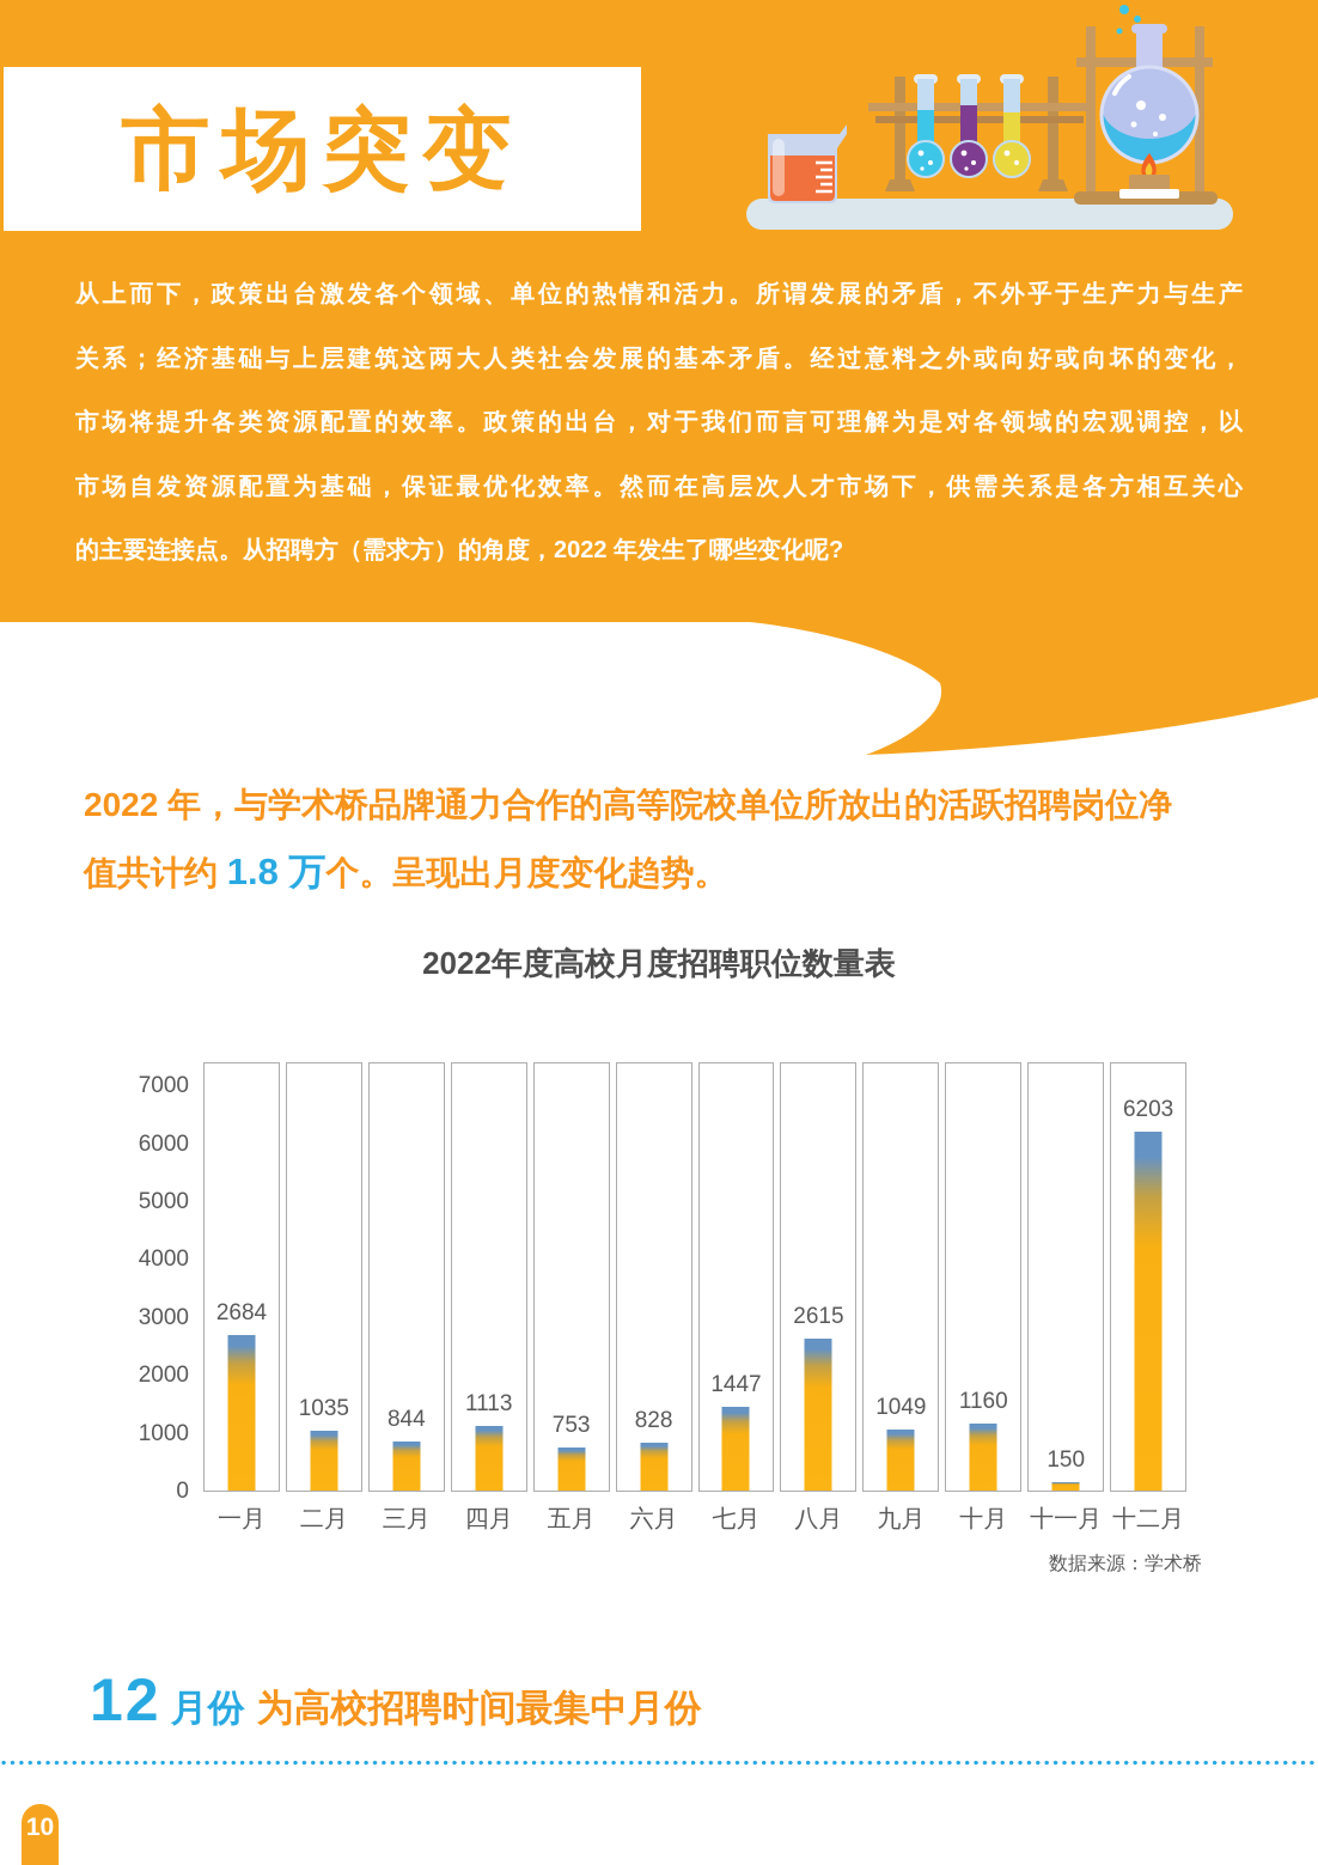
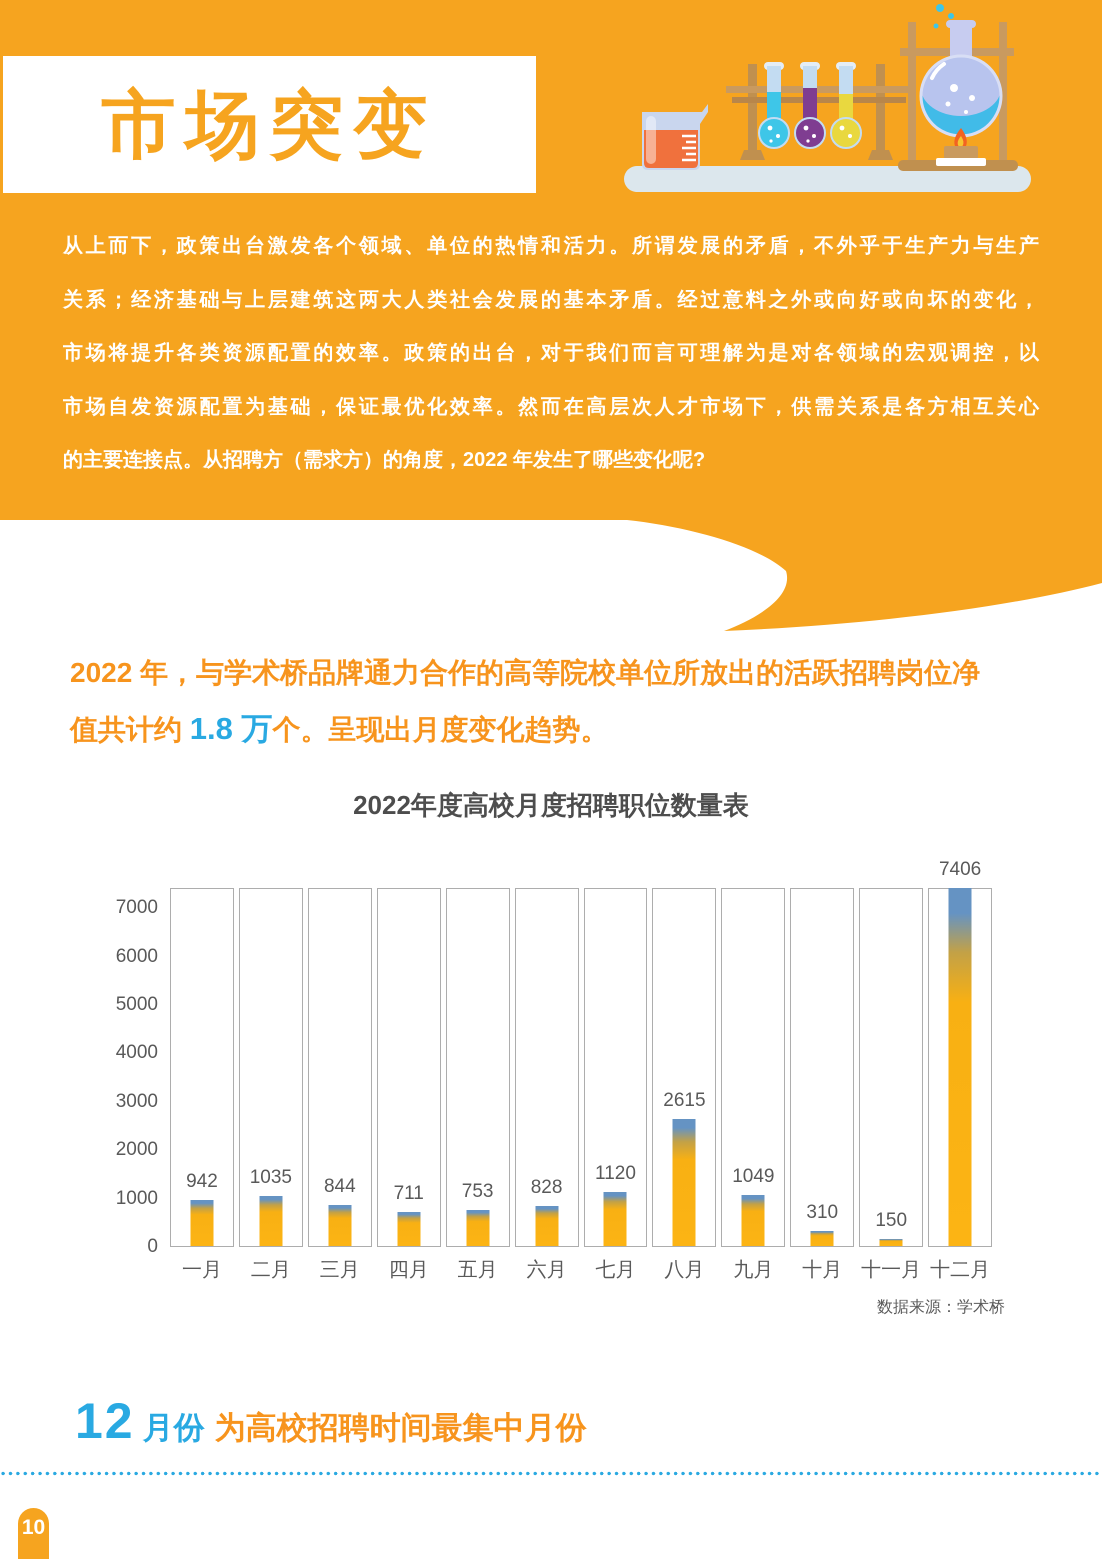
一月: 2684 -> 942
四月: 1113 -> 711
七月: 1447 -> 1120
十月: 1160 -> 310
十二月: 6203 -> 7406
